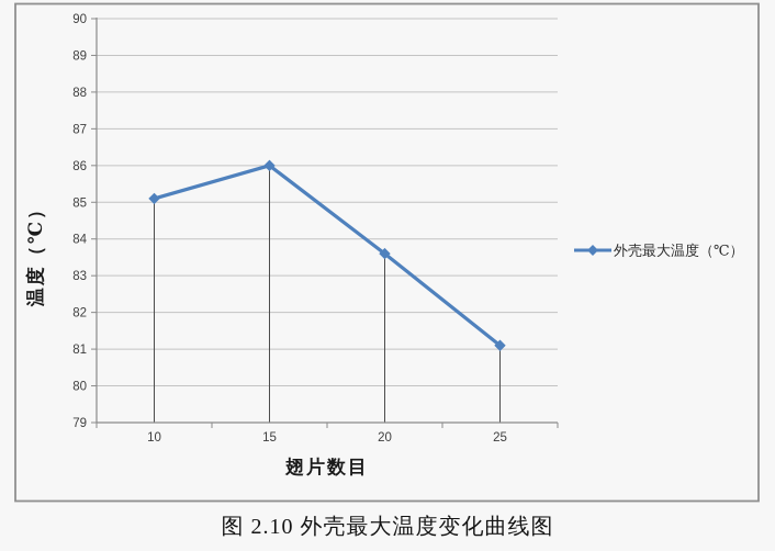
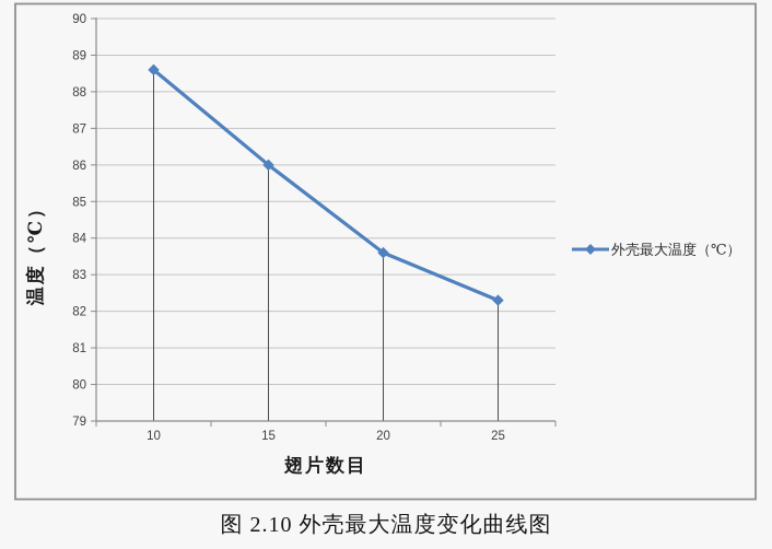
10: 85.1 -> 88.6
25: 81.1 -> 82.3
